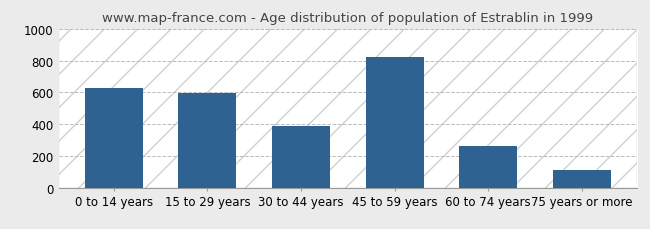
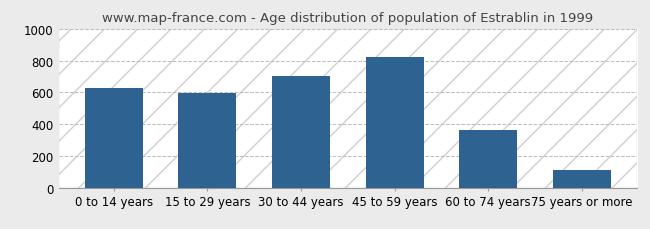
30 to 44 years: 390 -> 710
60 to 74 years: 260 -> 360
